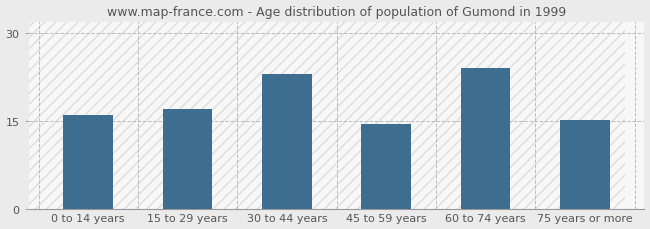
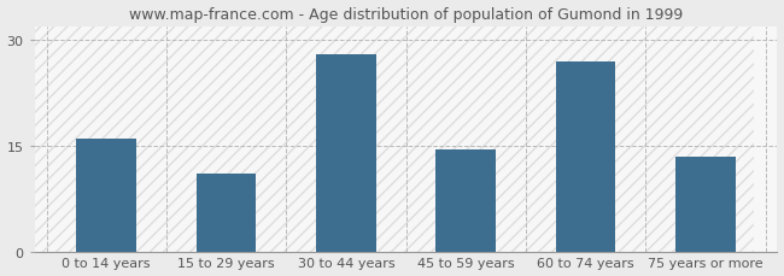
15 to 29 years: 17.0 -> 11.0
30 to 44 years: 23.0 -> 28.0
60 to 74 years: 24.0 -> 27.0
75 years or more: 15.2 -> 13.5
